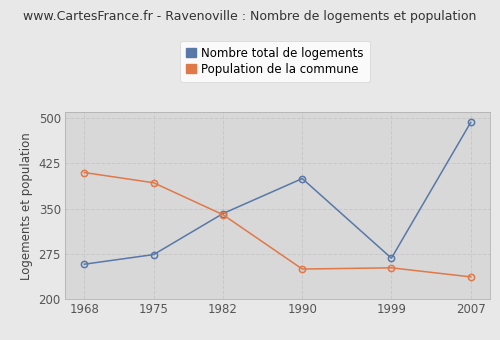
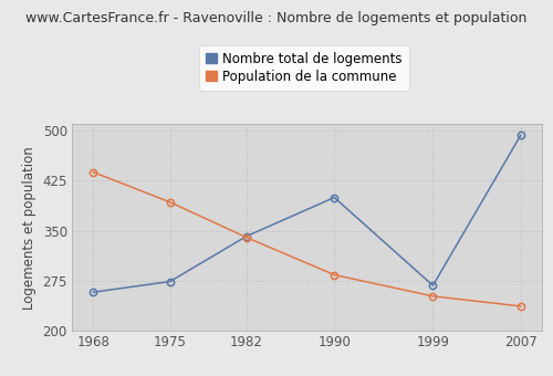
Population de la commune/1968: 410 -> 438
Population de la commune/1990: 250 -> 284
